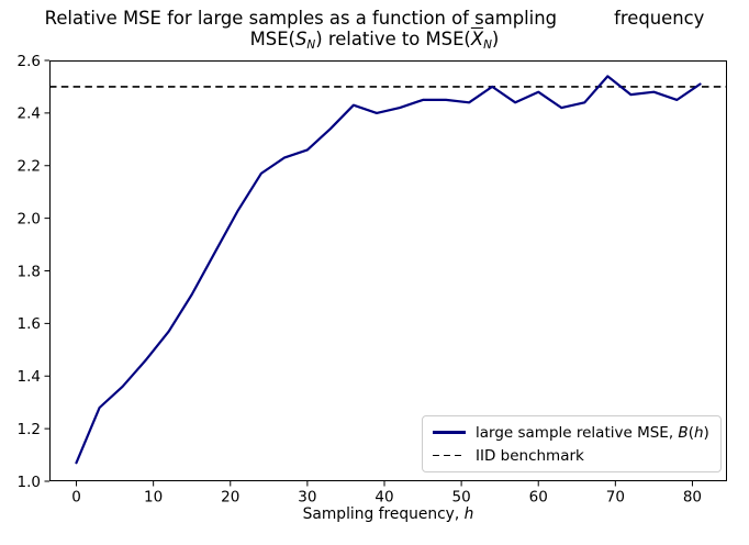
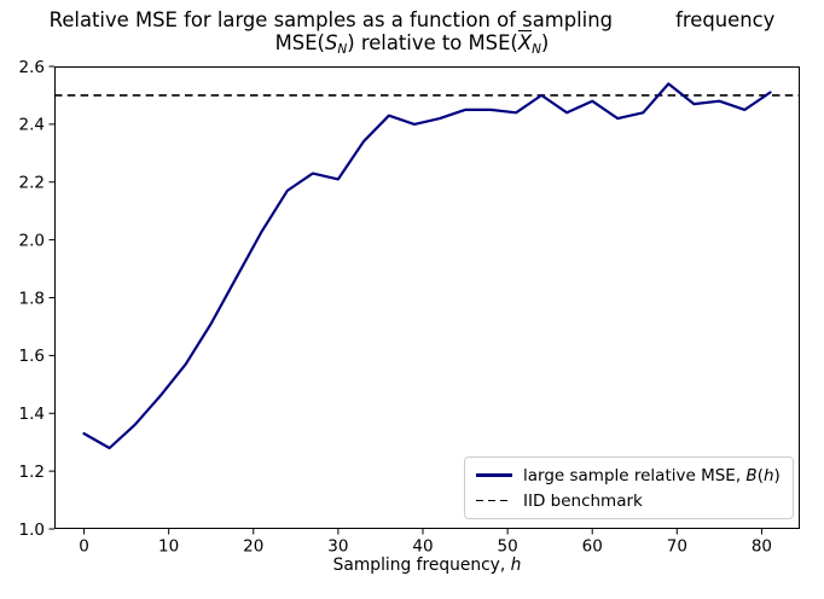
0: 1.07 -> 1.33
30: 2.26 -> 2.21
